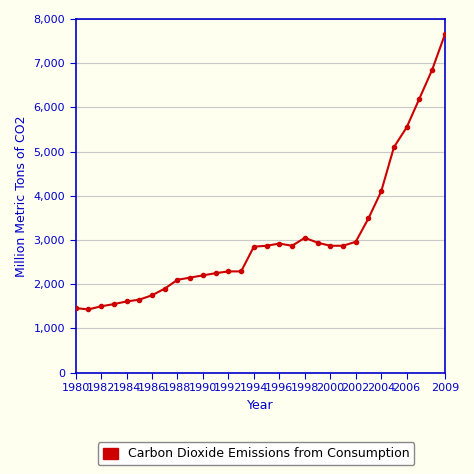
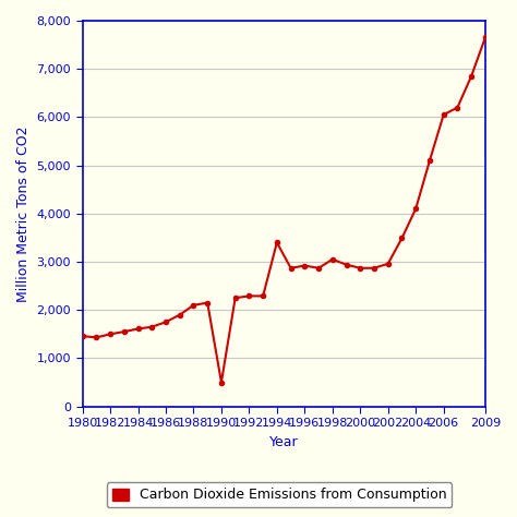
1990: 2,200 -> 500
1994: 2,850 -> 3,400
2006: 5,550 -> 6,050
